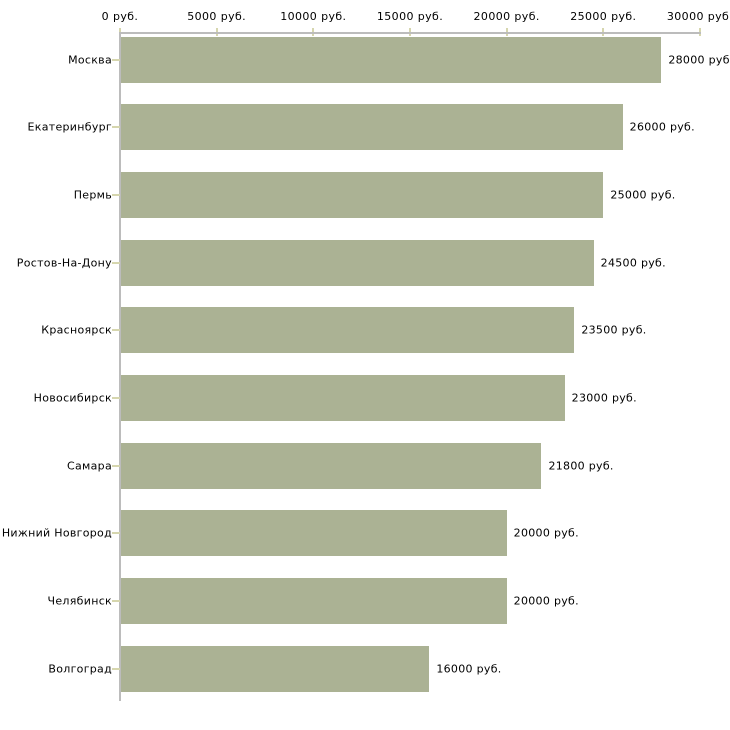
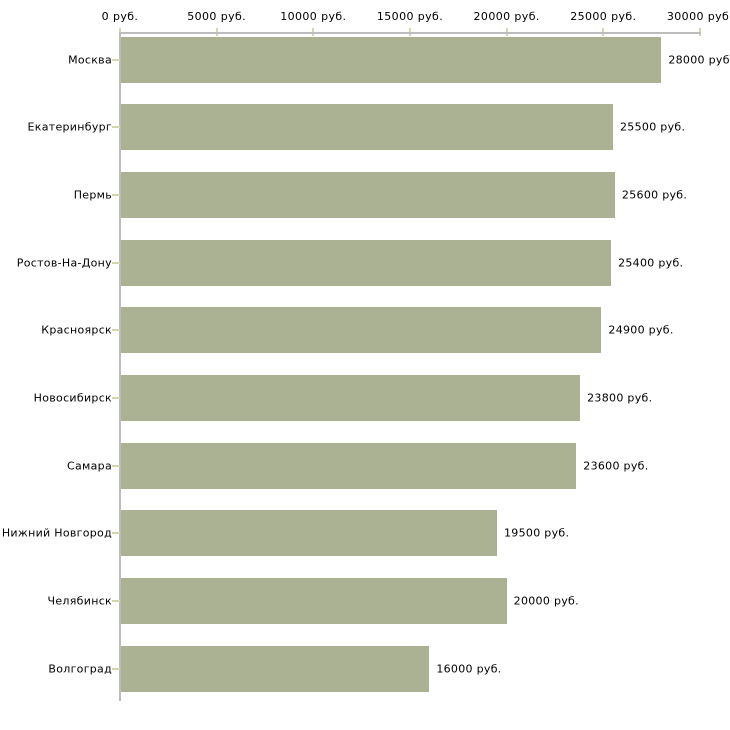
Екатеринбург: 26000 -> 25500
Пермь: 25000 -> 25600
Ростов-На-Дону: 24500 -> 25400
Красноярск: 23500 -> 24900
Новосибирск: 23000 -> 23800
Самара: 21800 -> 23600
Нижний Новгород: 20000 -> 19500
